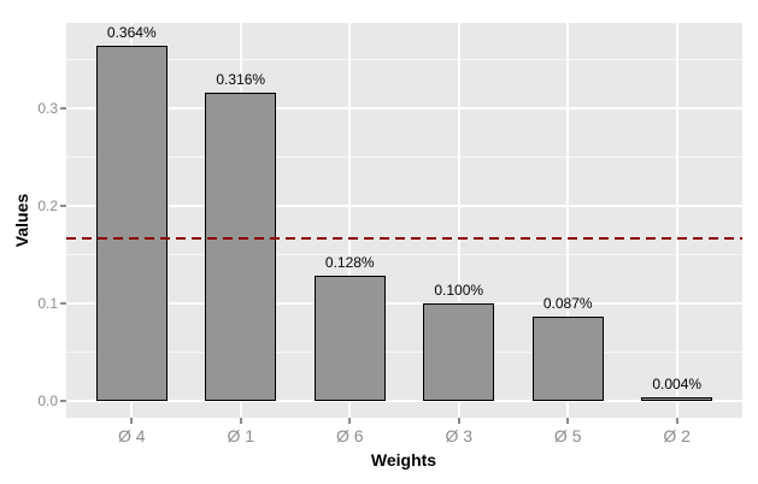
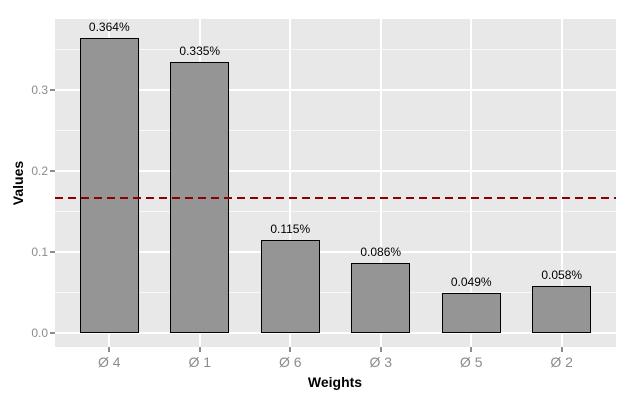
Ø 1: 0.316% -> 0.335%
Ø 6: 0.128% -> 0.115%
Ø 3: 0.100% -> 0.086%
Ø 5: 0.087% -> 0.049%
Ø 2: 0.004% -> 0.058%
